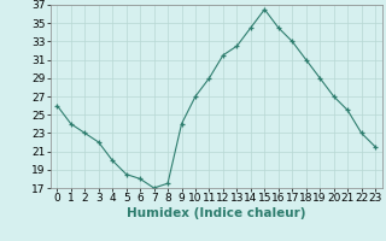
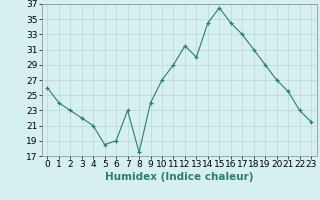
4: 20.0 -> 21.0
6: 18.0 -> 19.0
7: 17.0 -> 23.0
13: 32.5 -> 30.0
